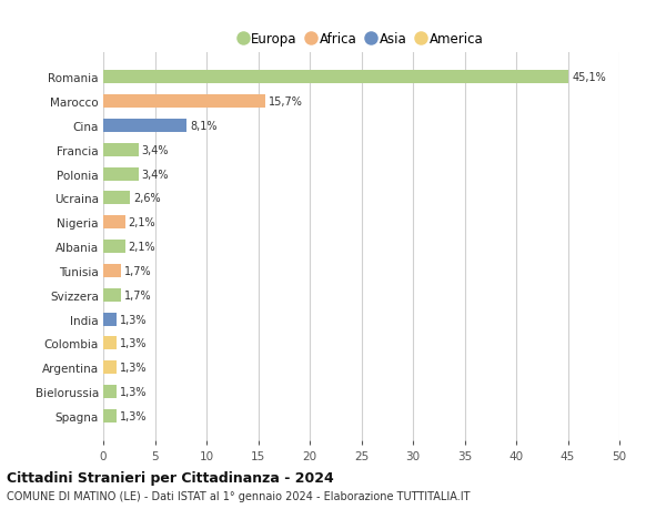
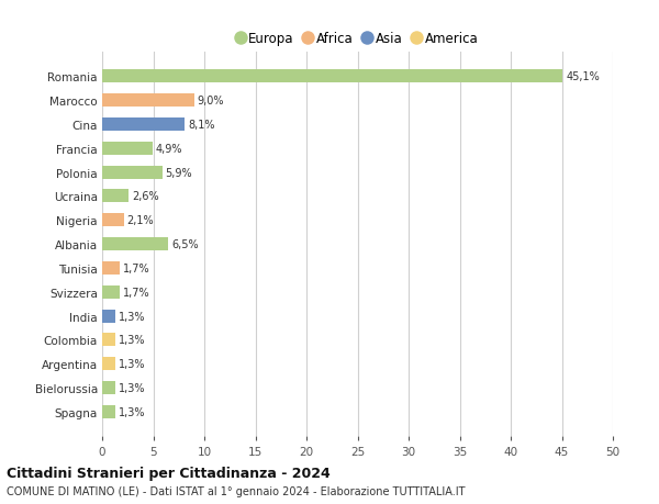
Marocco: 15,7% -> 9,0%
Francia: 3,4% -> 4,9%
Polonia: 3,4% -> 5,9%
Albania: 2,1% -> 6,5%
